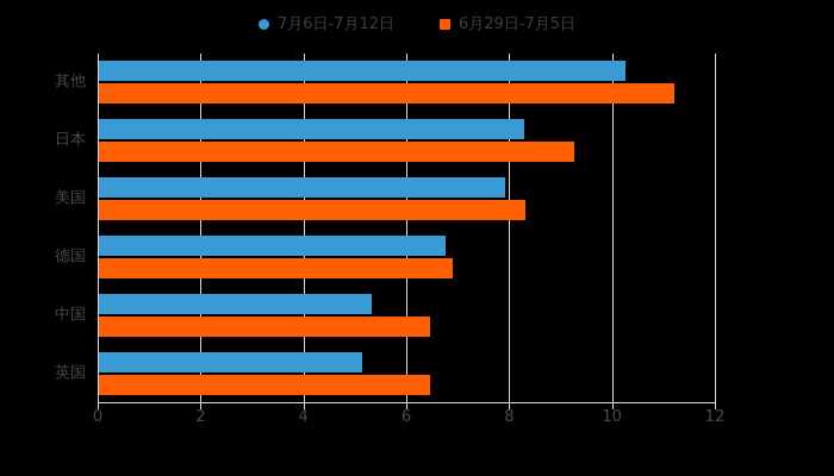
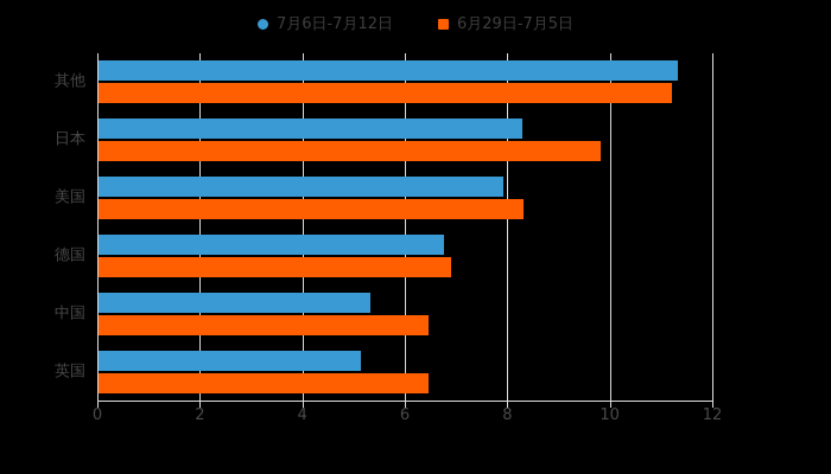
7月6日-7月12日/其他: 10.2 -> 11.3
6月29日-7月5日/日本: 9.2 -> 9.8
